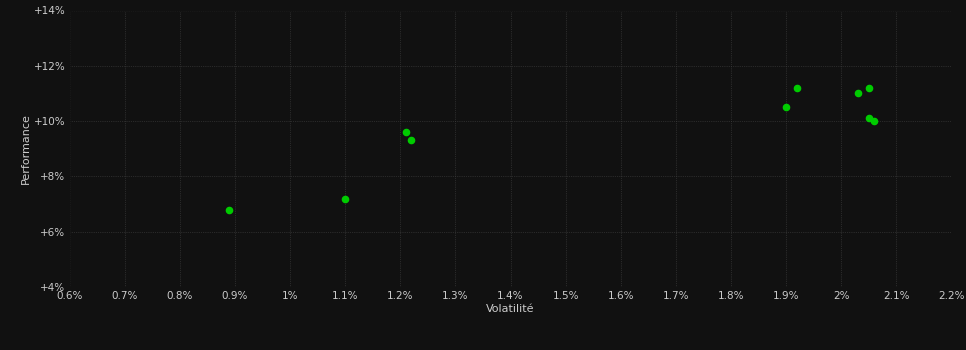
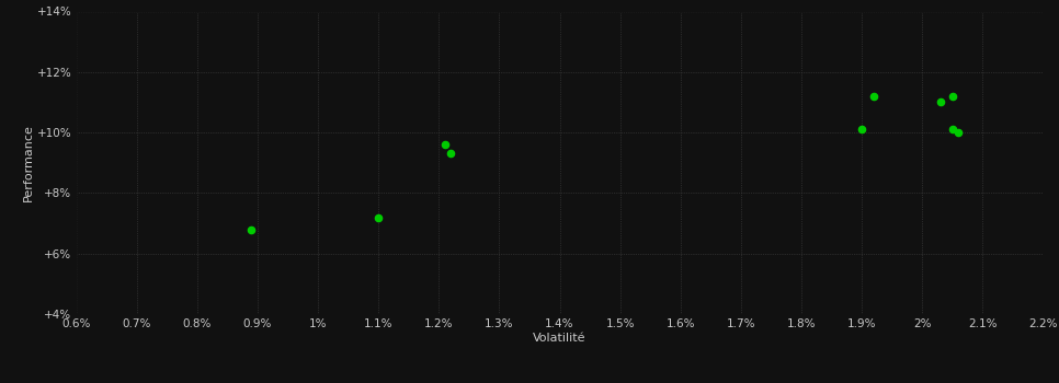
1.9%: 10.5% -> 10.1%
